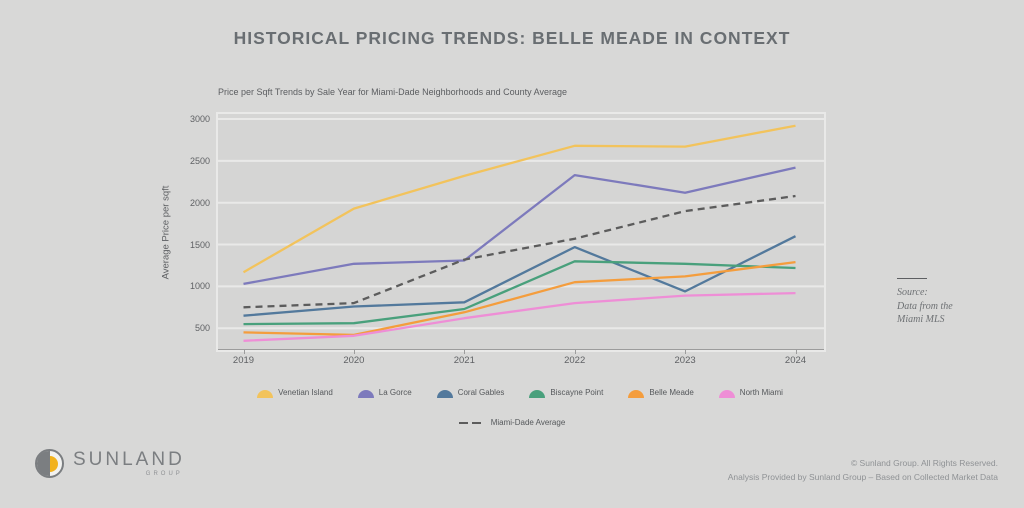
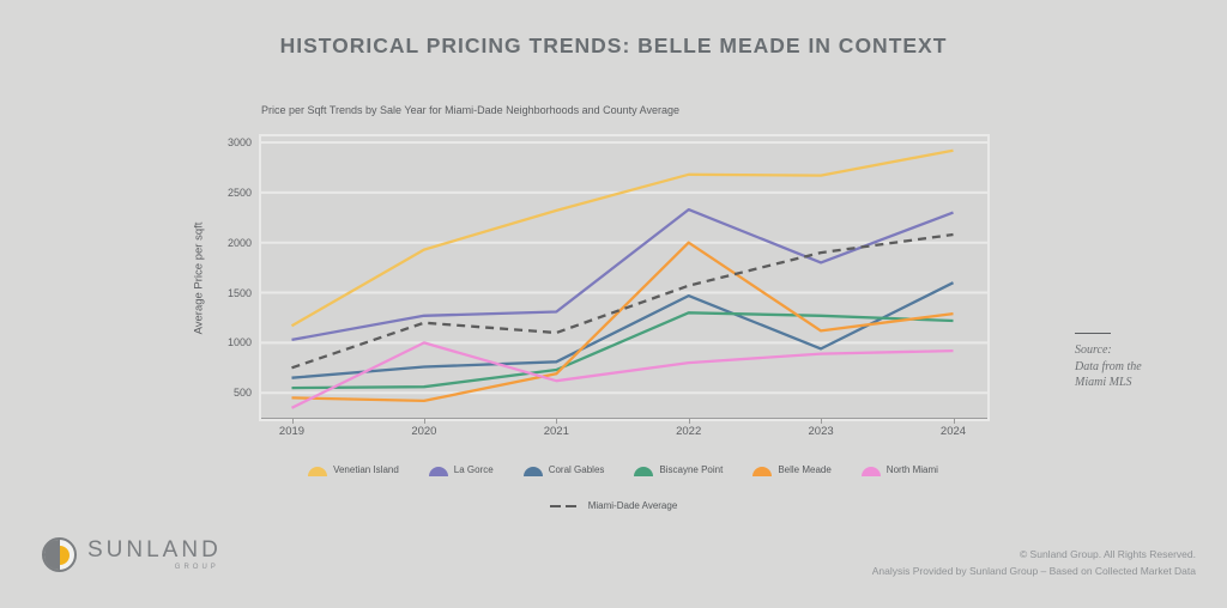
North Miami/2020: 400 -> 1000
Miami-Dade Average/2020: 800 -> 1200
Miami-Dade Average/2021: 1300 -> 1100
Belle Meade/2022: 1000 -> 2000
La Gorce/2023: 2100 -> 1800
La Gorce/2024: 2400 -> 2300
